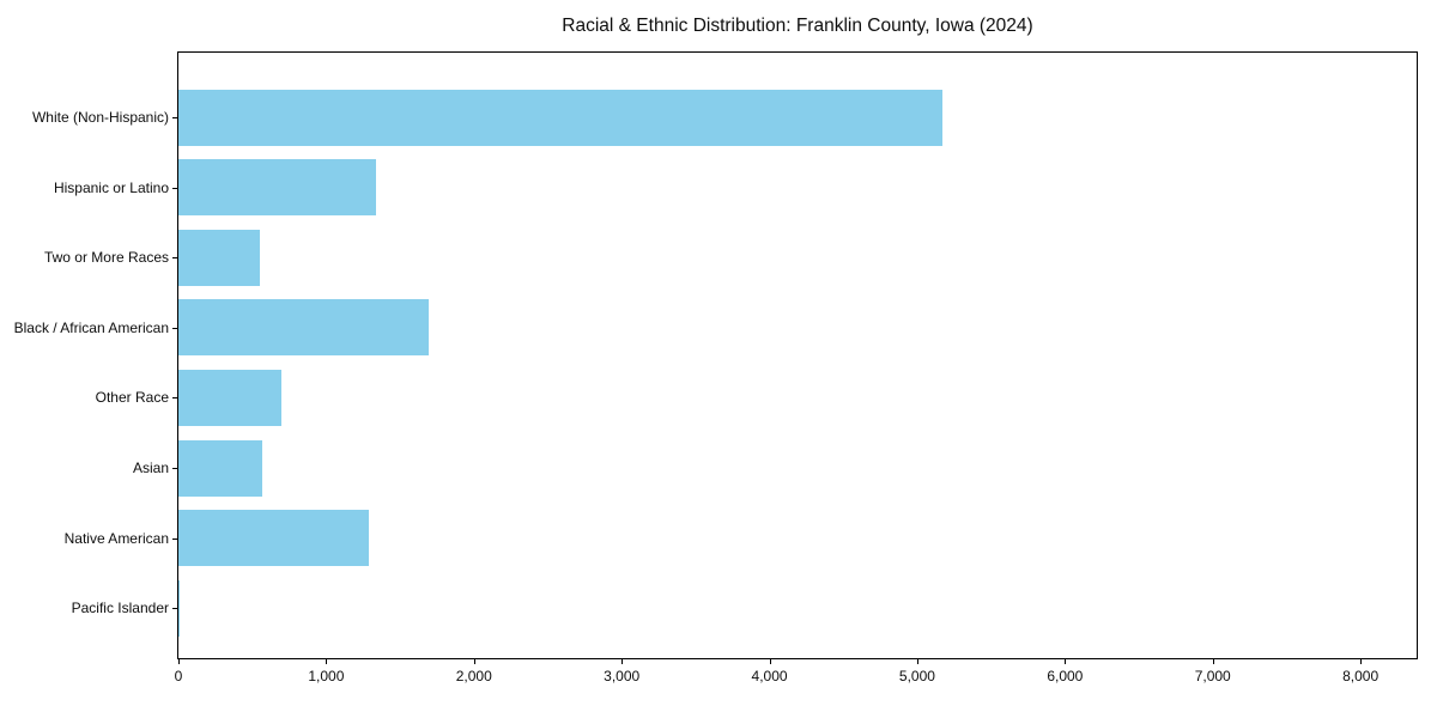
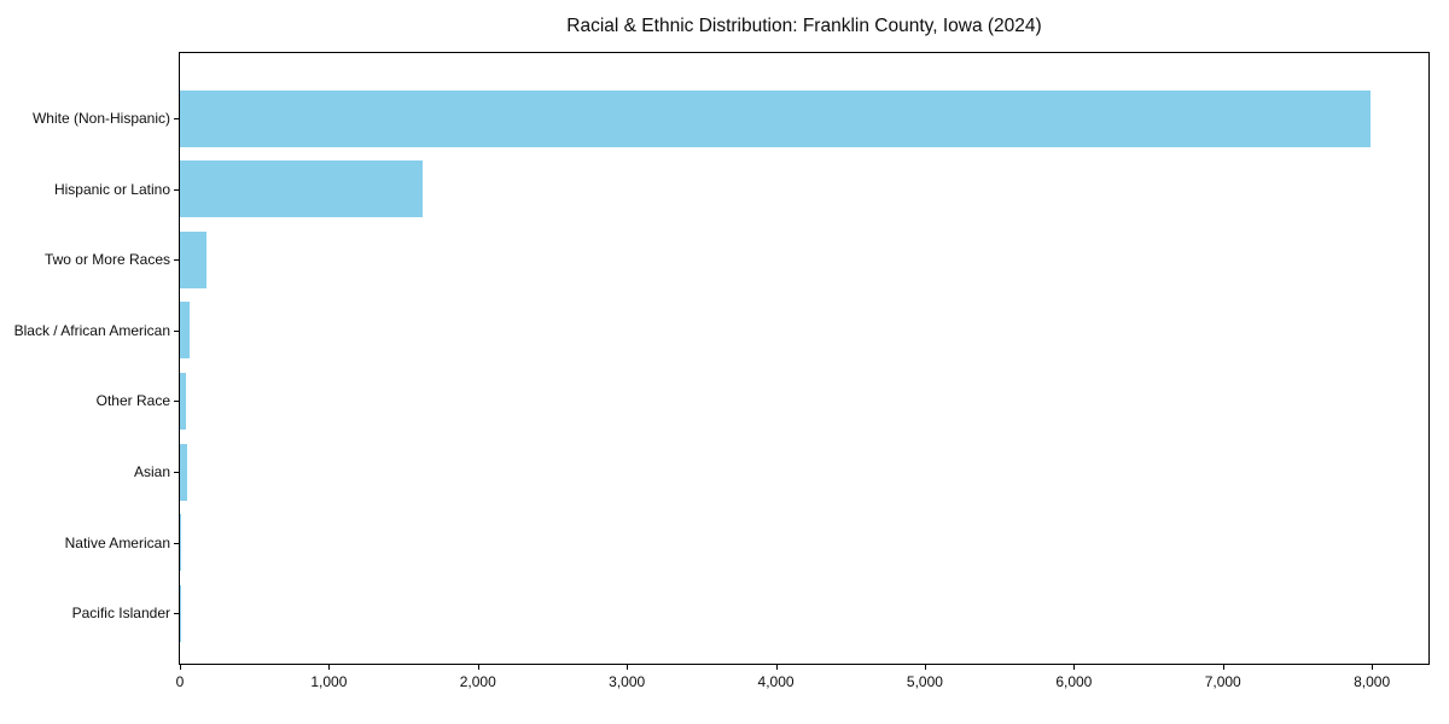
White (Non-Hispanic): 5170 -> 7990
Hispanic or Latino: 1340 -> 1630
Two or More Races: 550 -> 180
Black / African American: 1690 -> 60
Other Race: 700 -> 40
Asian: 570 -> 40
Native American: 1290 -> 10
